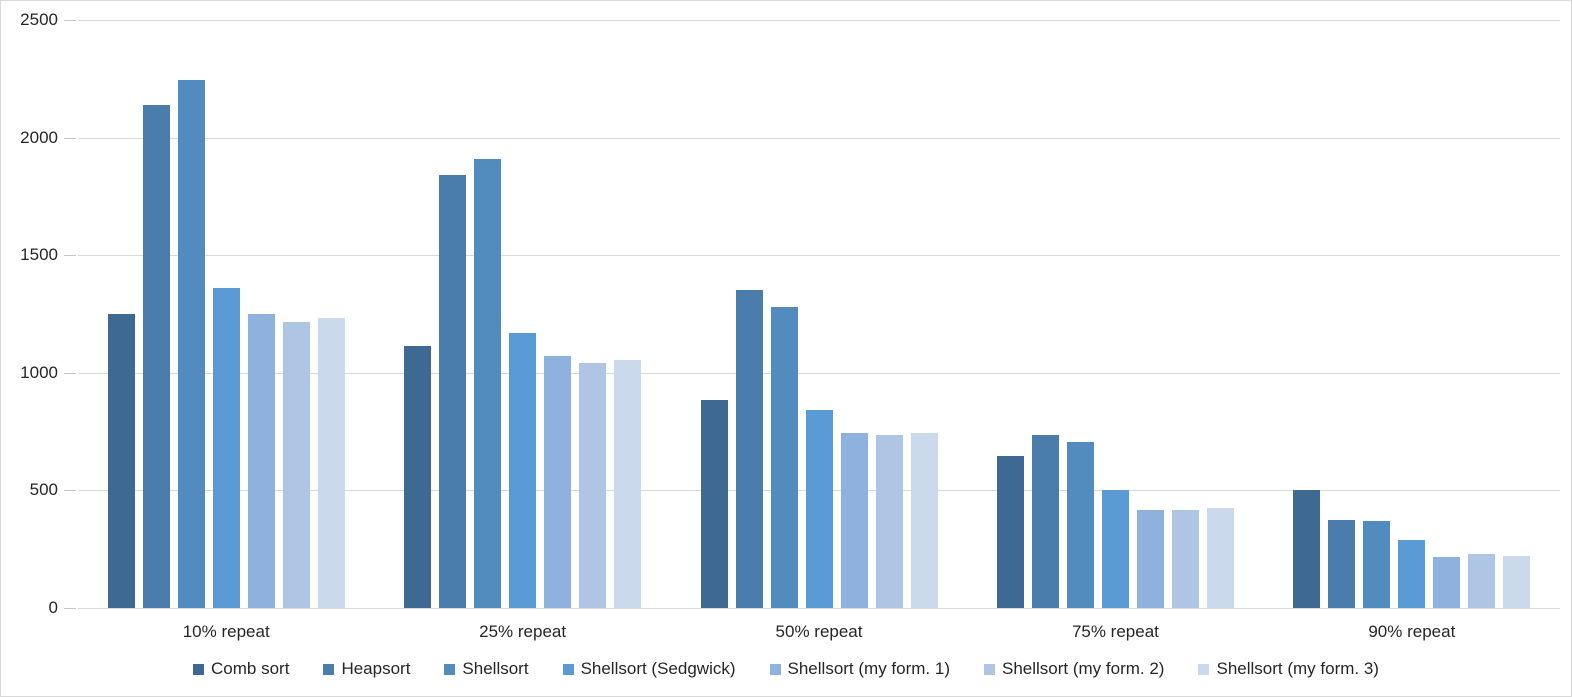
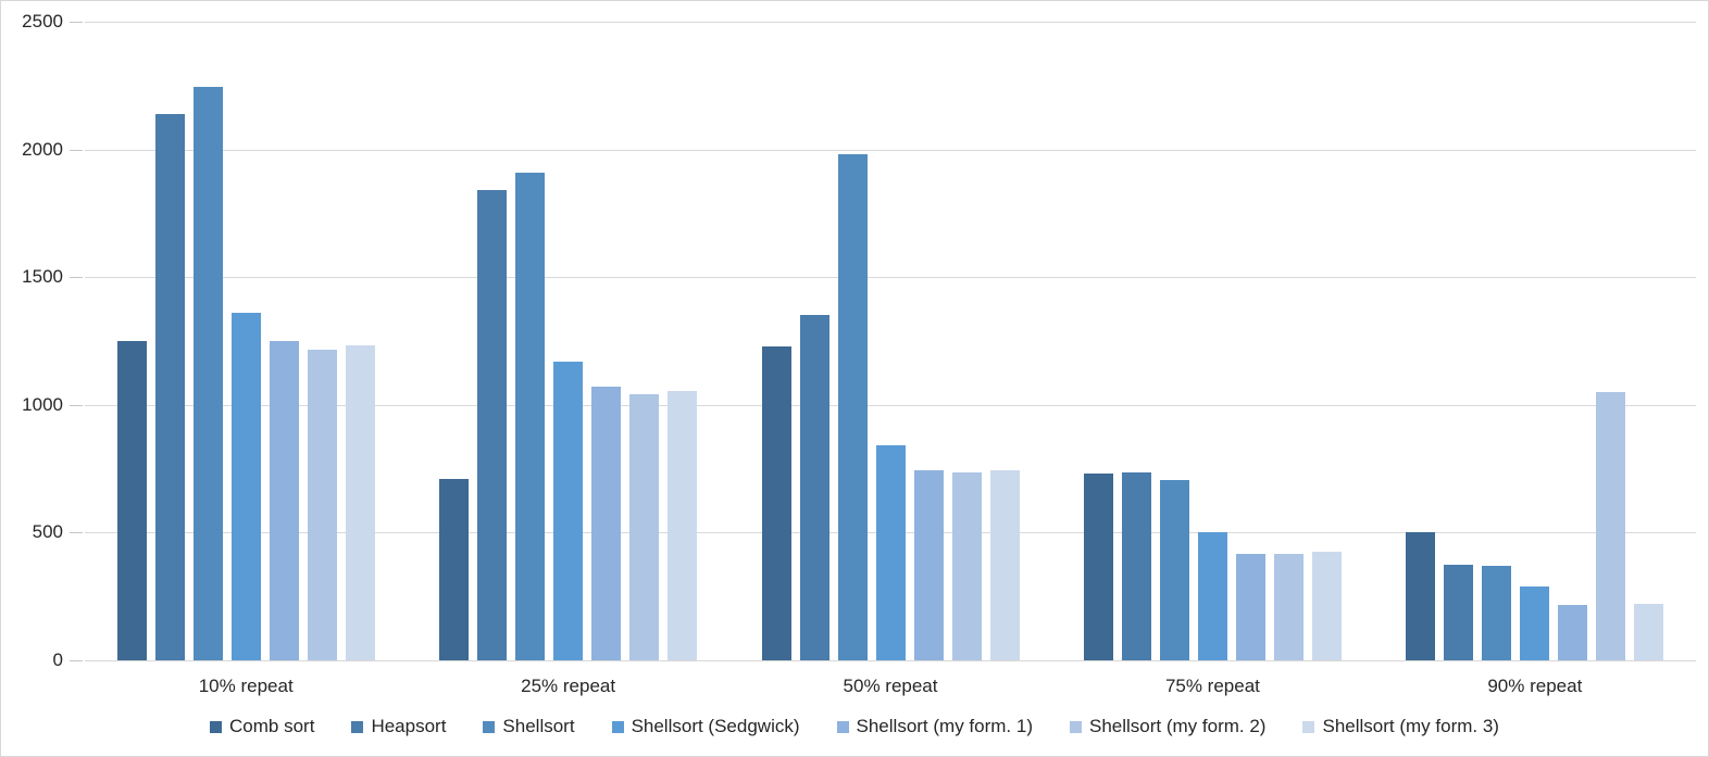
Comb sort/25% repeat: 1120 -> 710
Comb sort/50% repeat: 880 -> 1230
Shellsort/50% repeat: 1280 -> 1980
Comb sort/75% repeat: 640 -> 730
Shellsort (my form. 2)/90% repeat: 230 -> 1050
